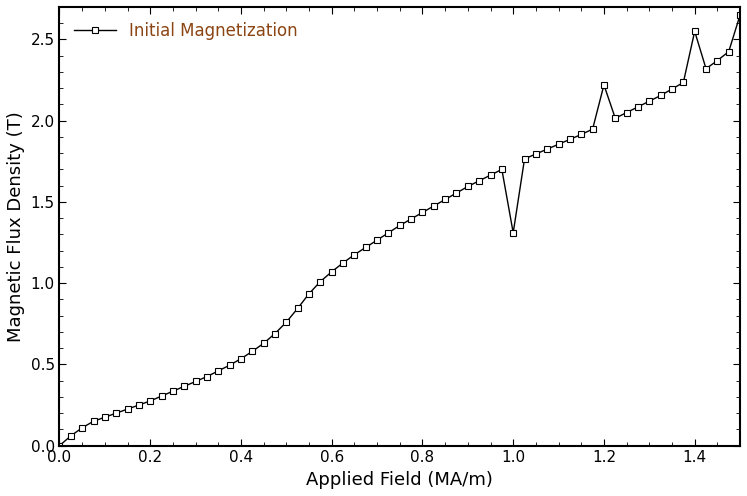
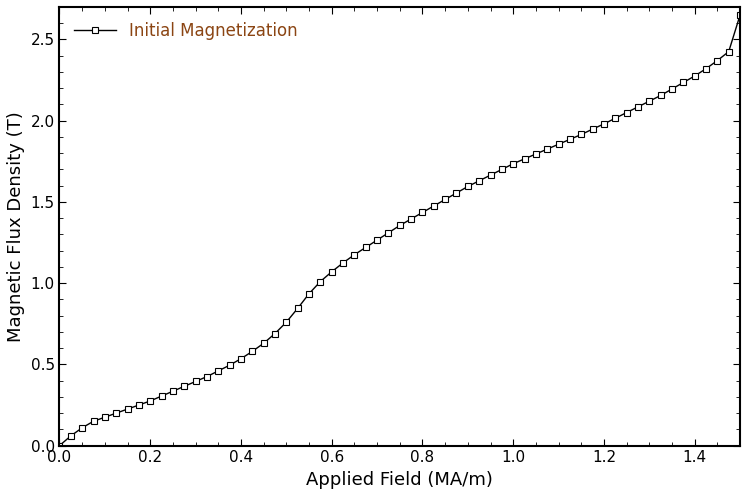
1.0: 1.31 -> 1.74
1.2: 2.22 -> 1.98
1.4: 2.55 -> 2.27
